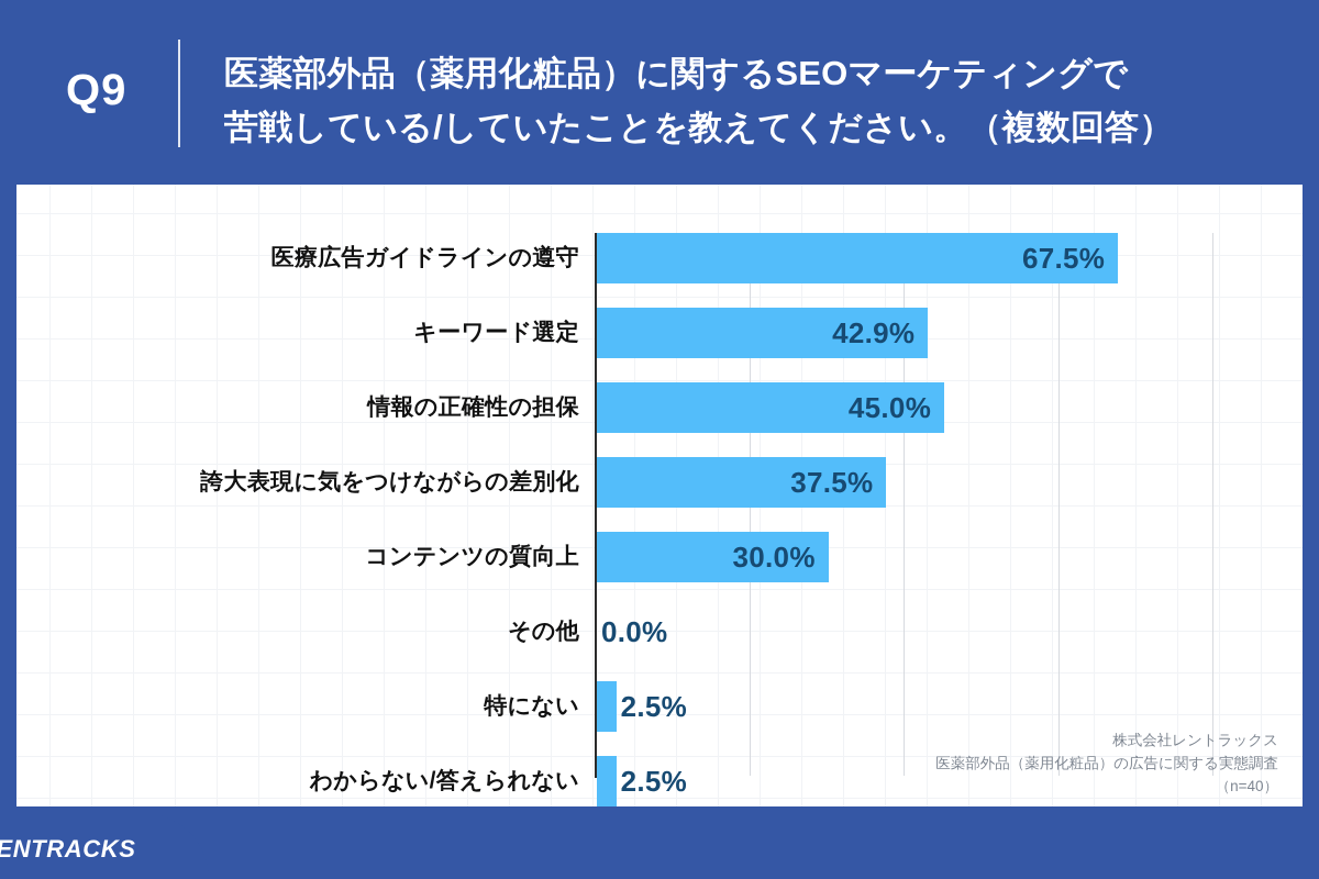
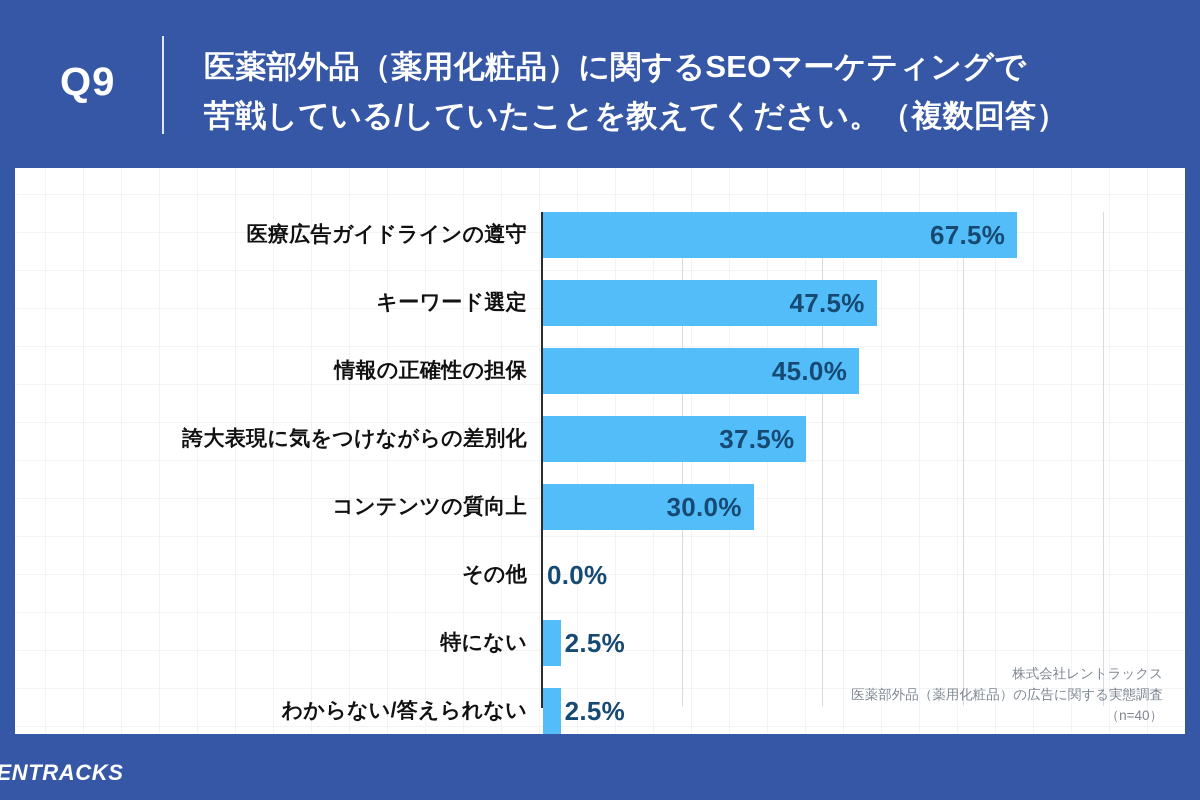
キーワード選定: 42.9% -> 47.5%
